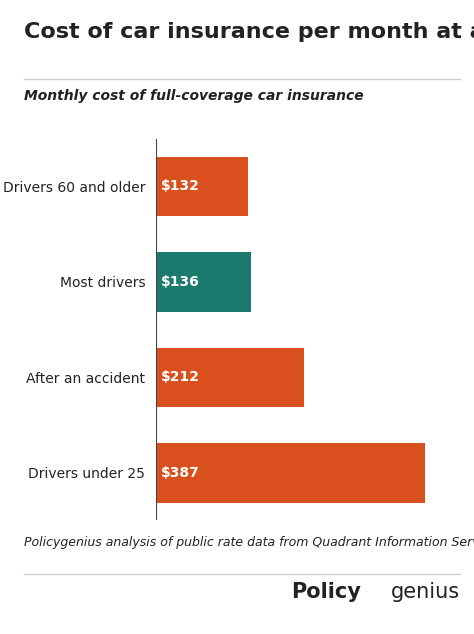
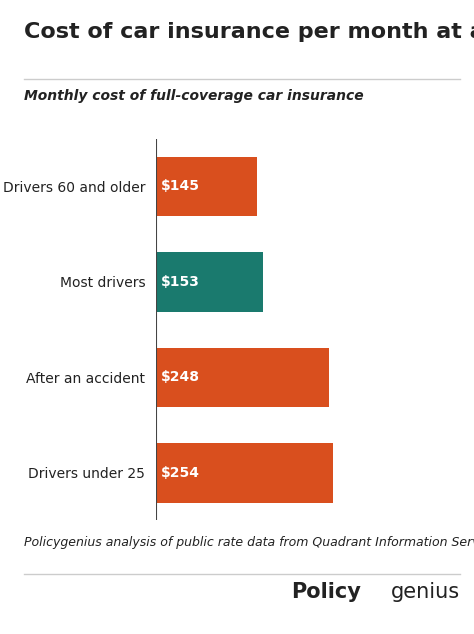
Drivers 60 and older: $132 -> $145
Most drivers: $136 -> $153
After an accident: $212 -> $248
Drivers under 25: $387 -> $254
